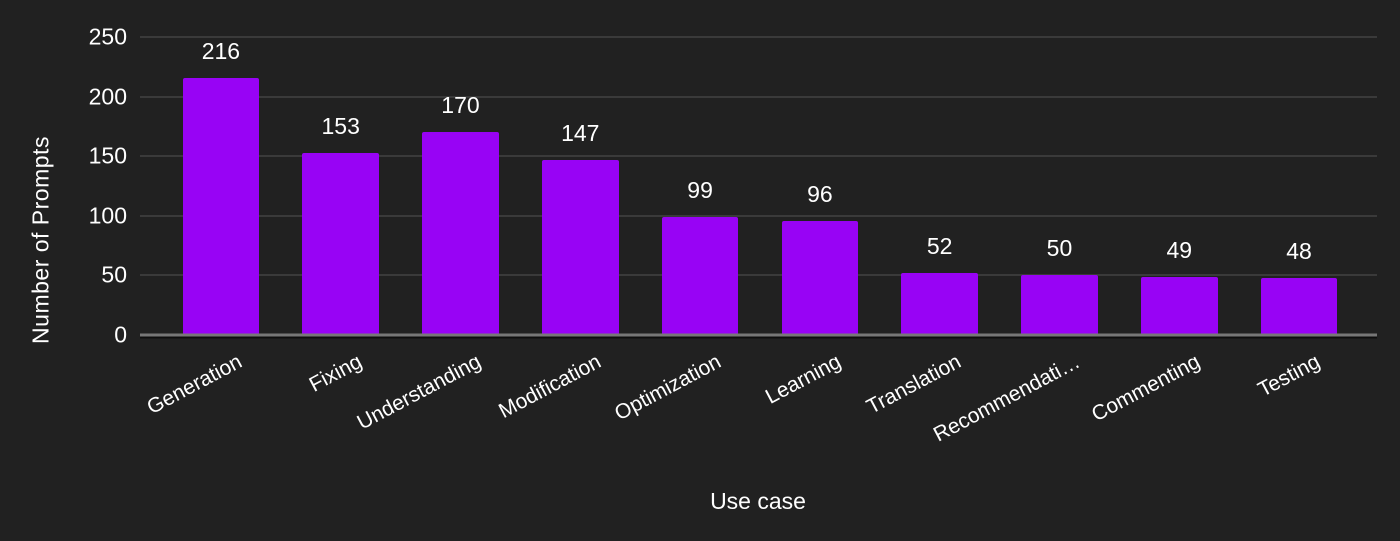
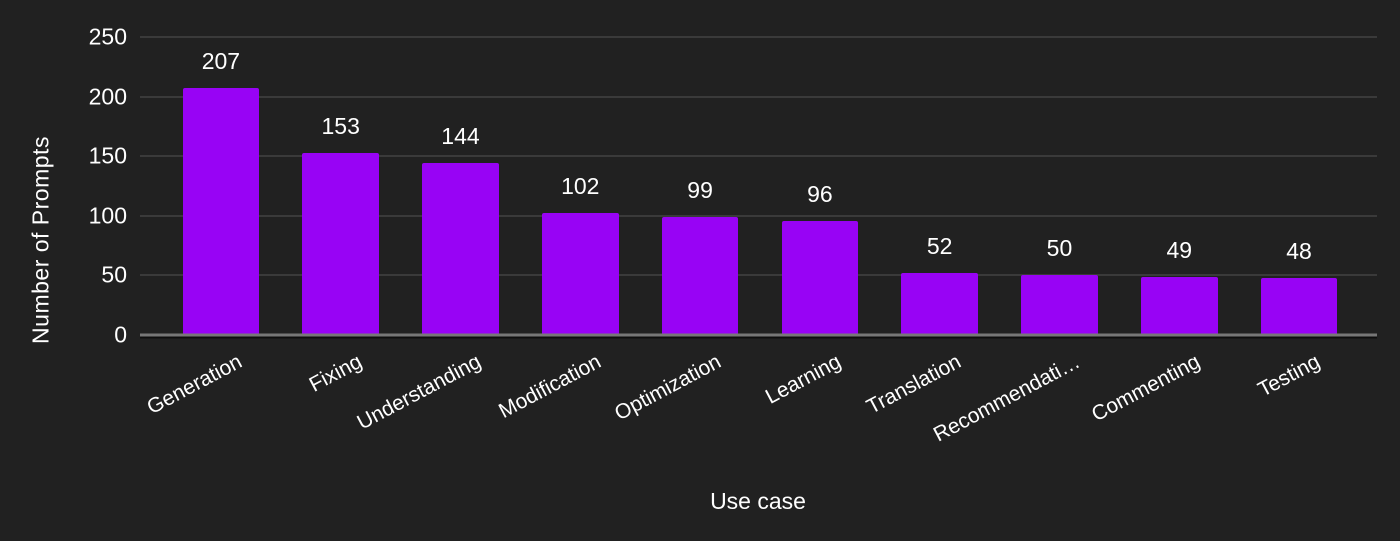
Generation: 216 -> 207
Understanding: 170 -> 144
Modification: 147 -> 102
